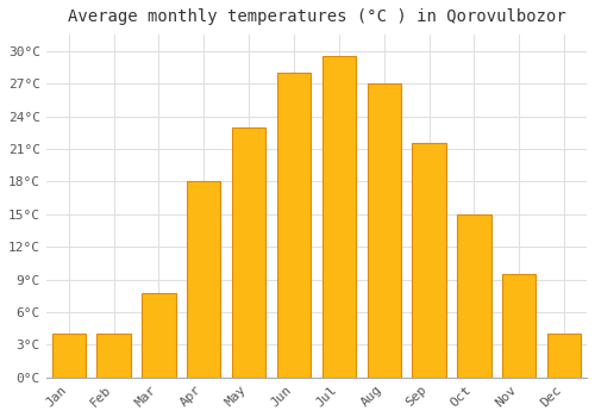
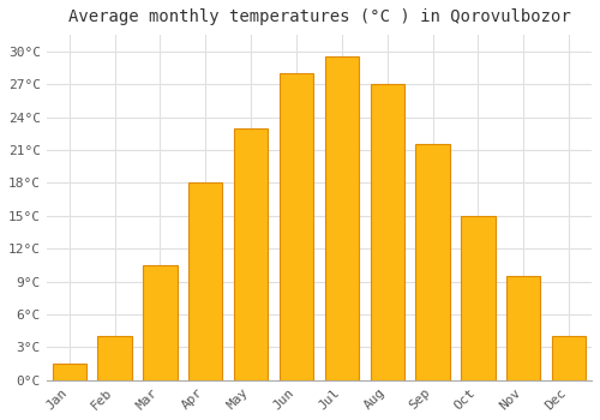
Jan: 4.0°C -> 1.5°C
Mar: 7.8°C -> 10.5°C
